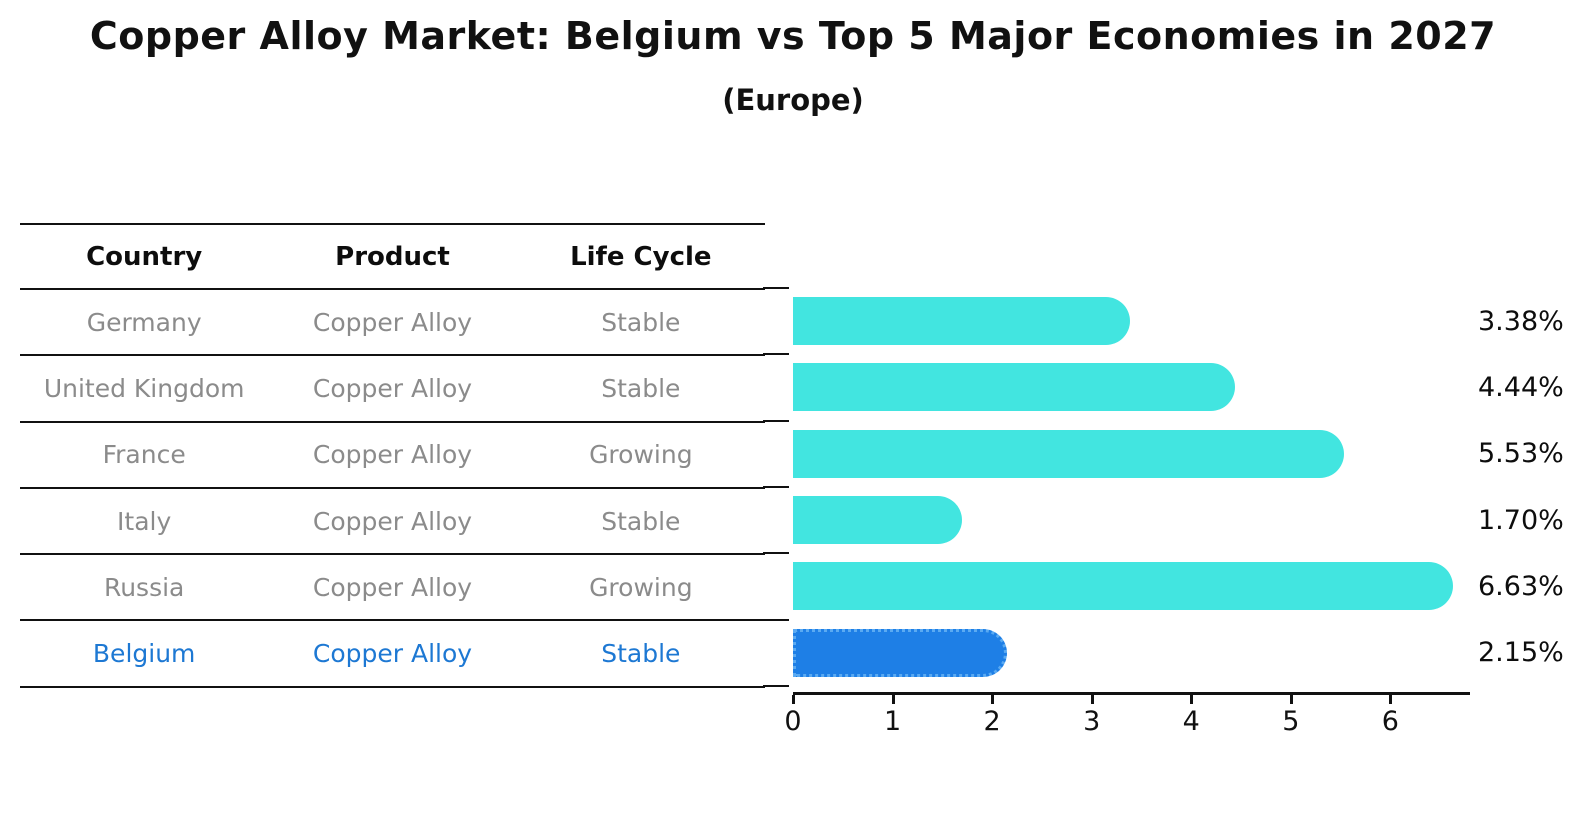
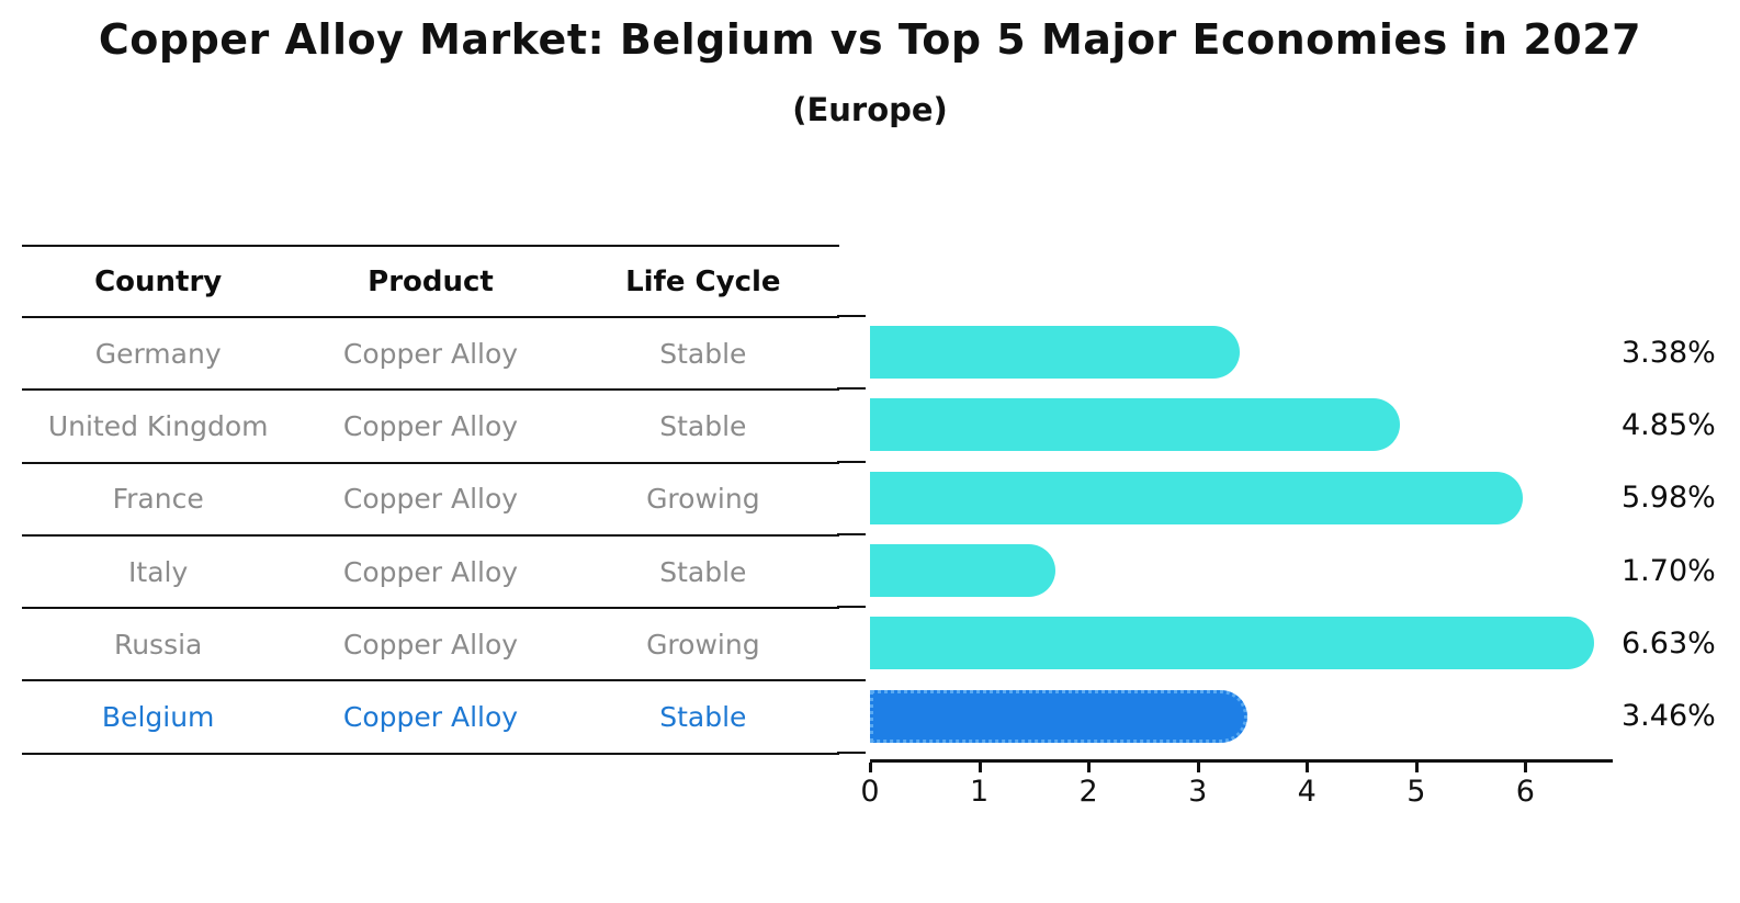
United Kingdom: 4.44% -> 4.85%
France: 5.53% -> 5.98%
Belgium: 2.15% -> 3.46%
